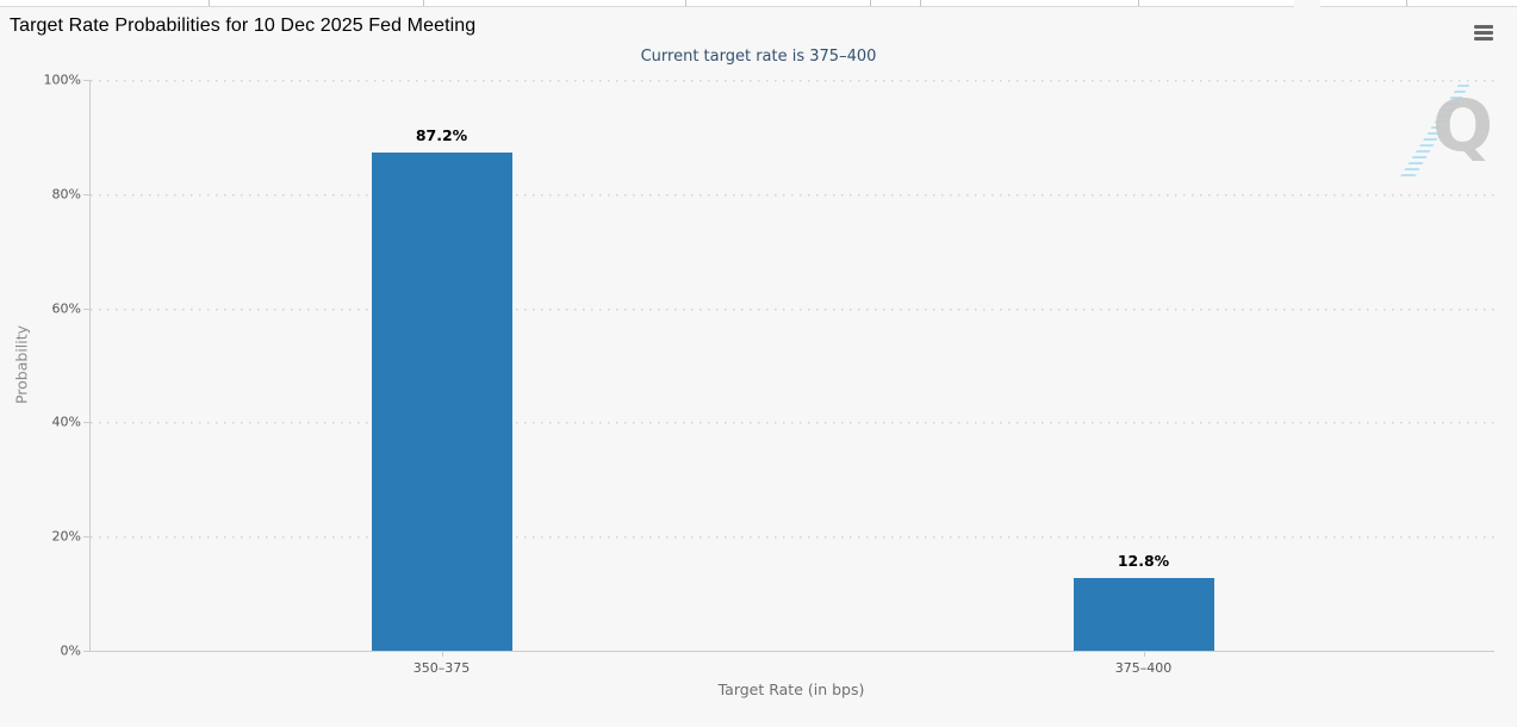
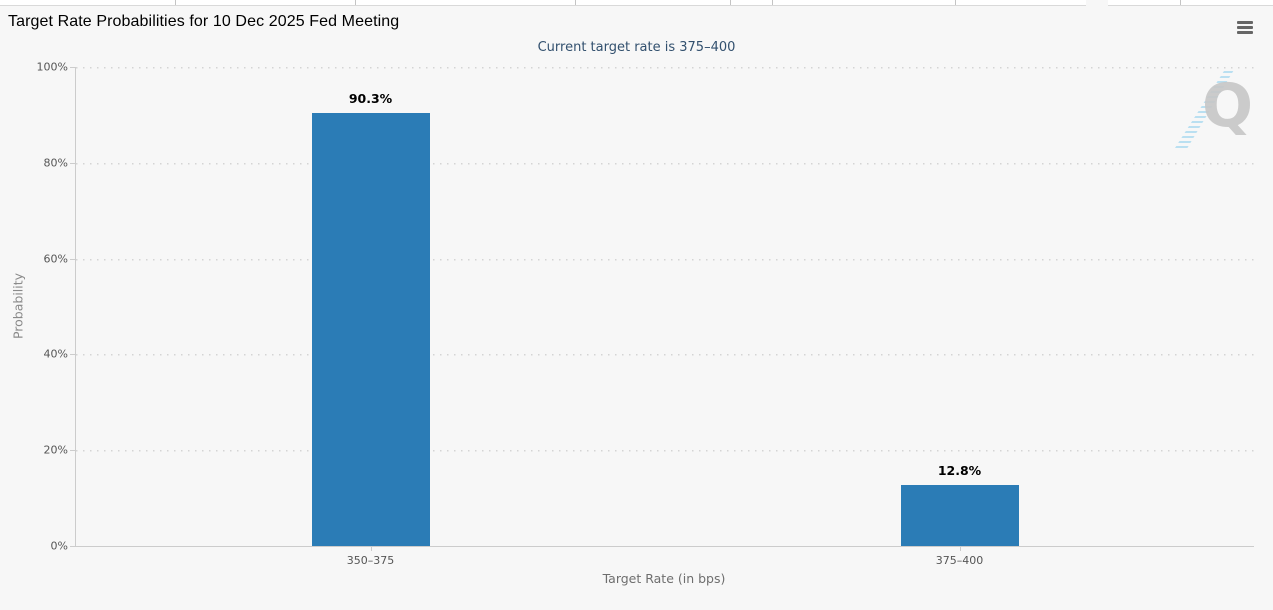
350–375: 87.2% -> 90.3%
